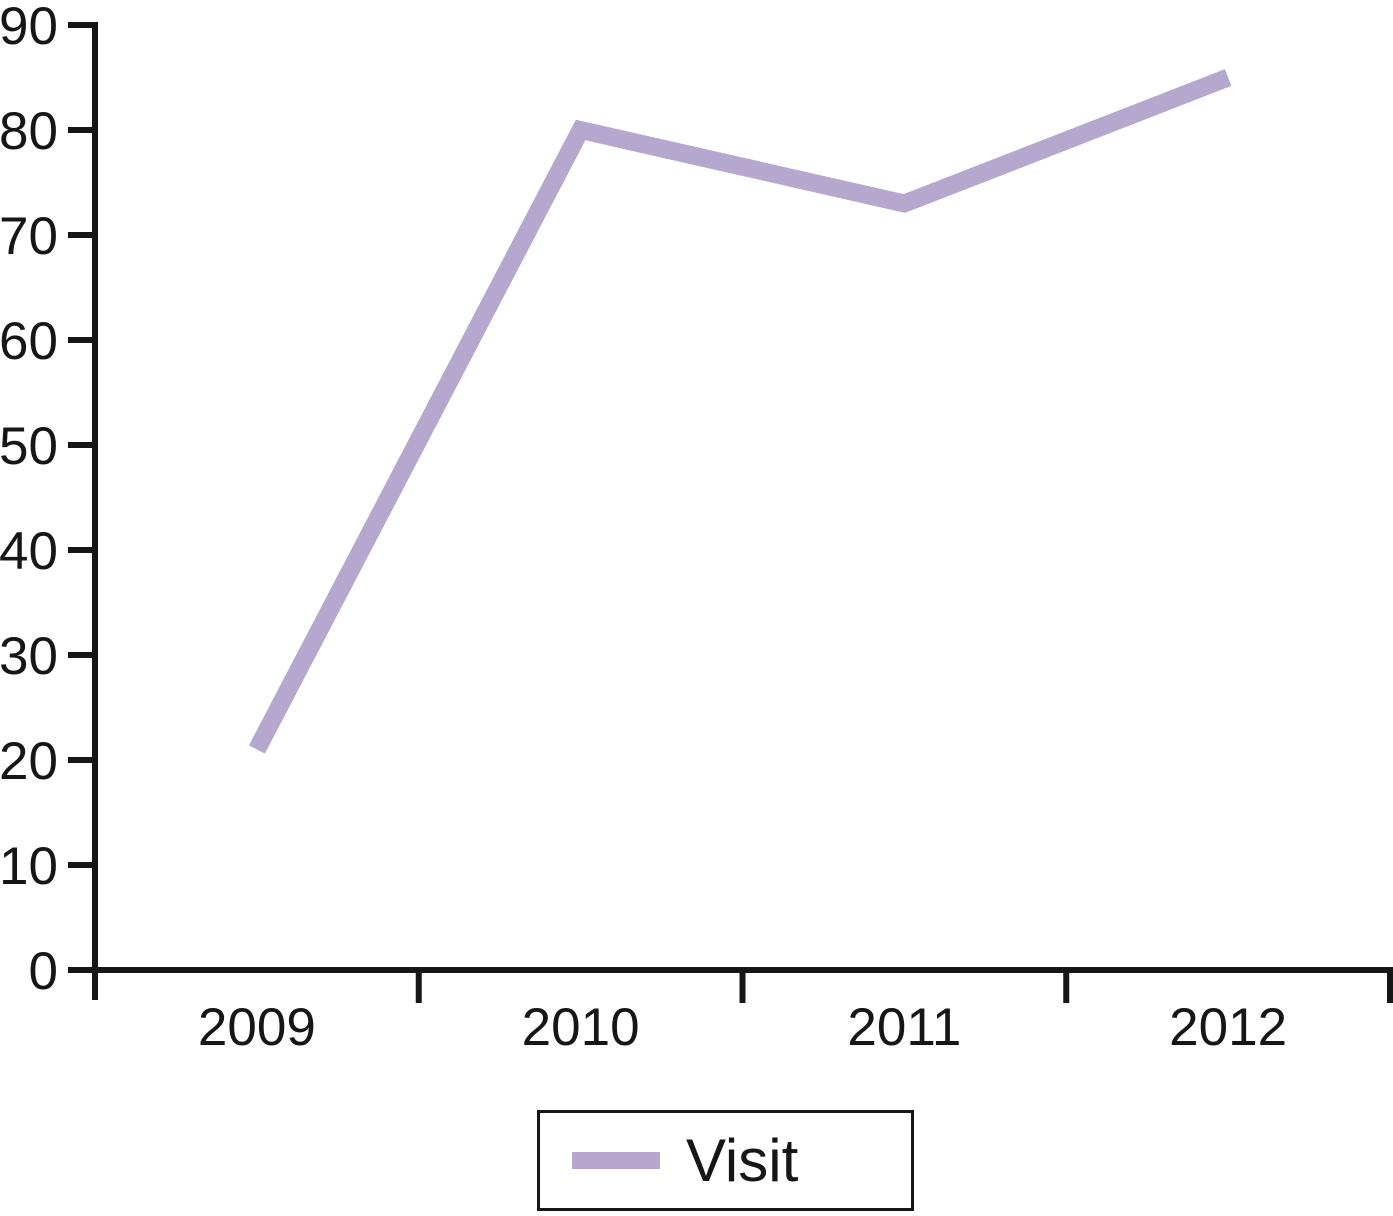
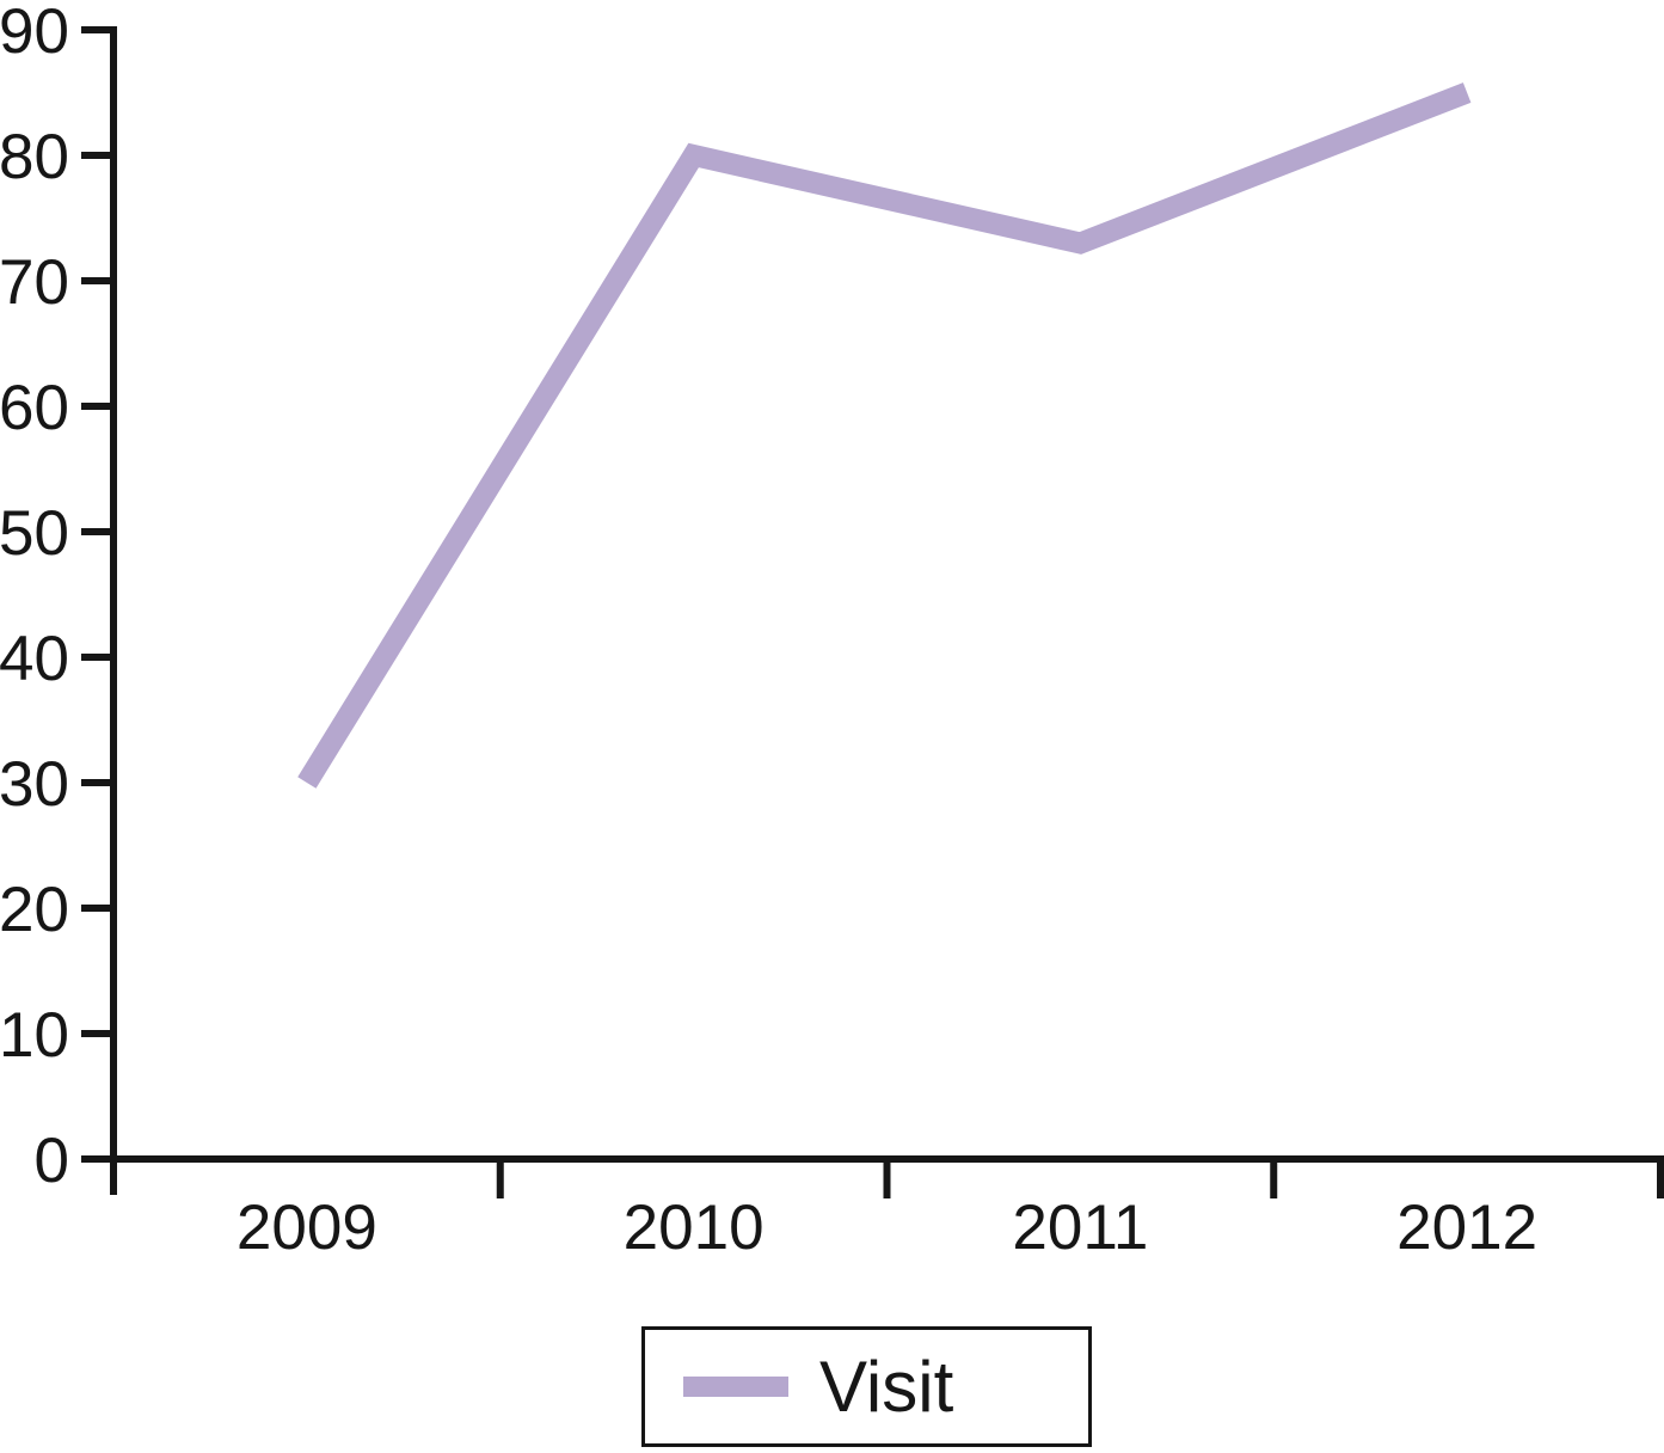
2009: 21 -> 30
